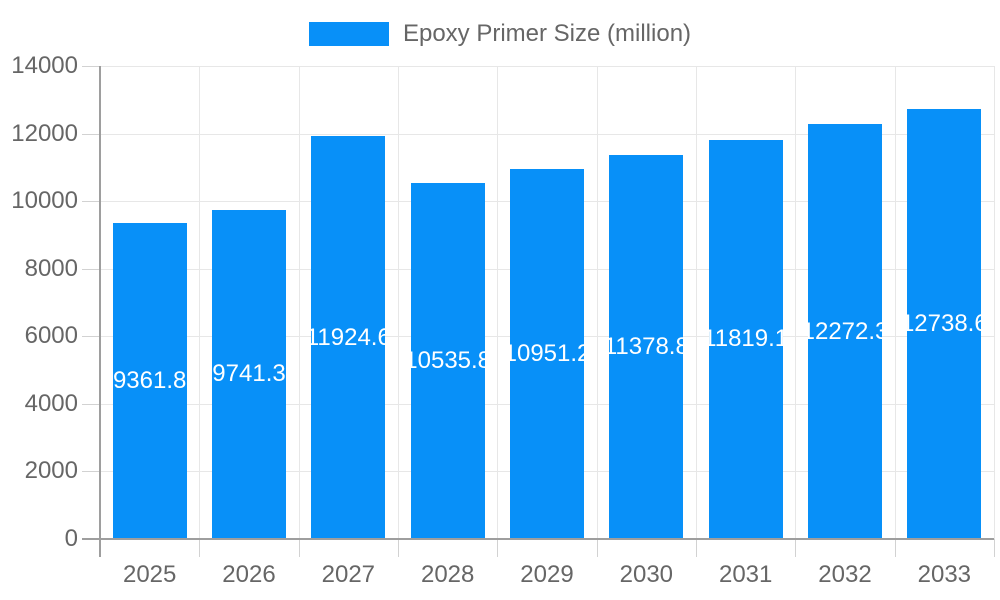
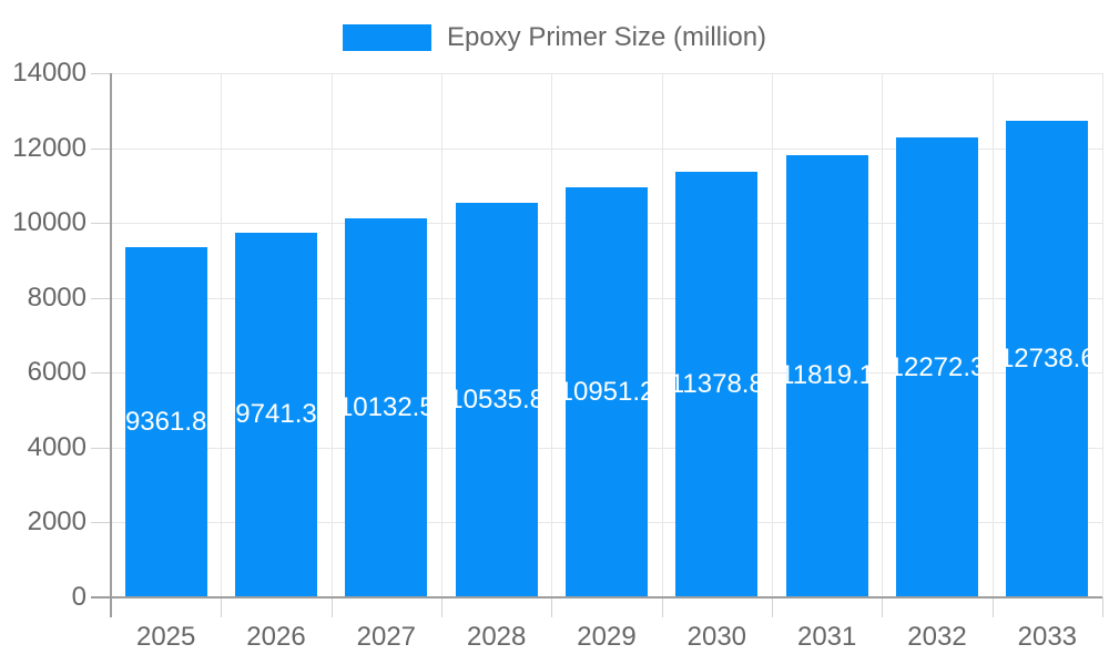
2027: 11924.6 -> 10132.5
